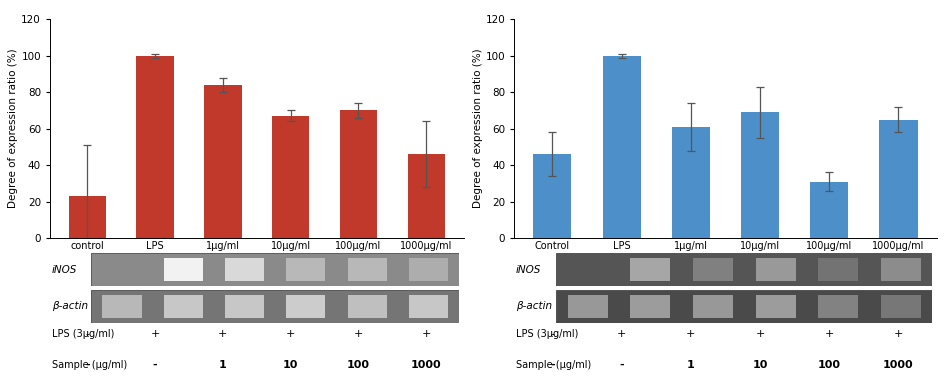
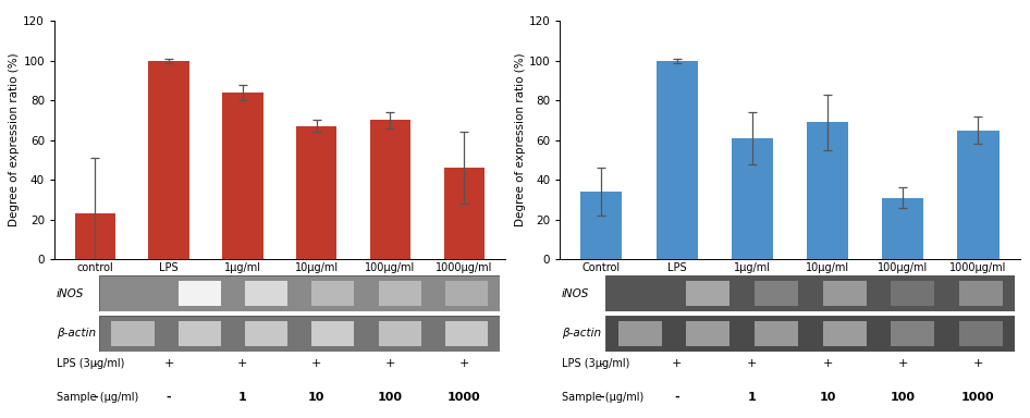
Control: 46 -> 34
